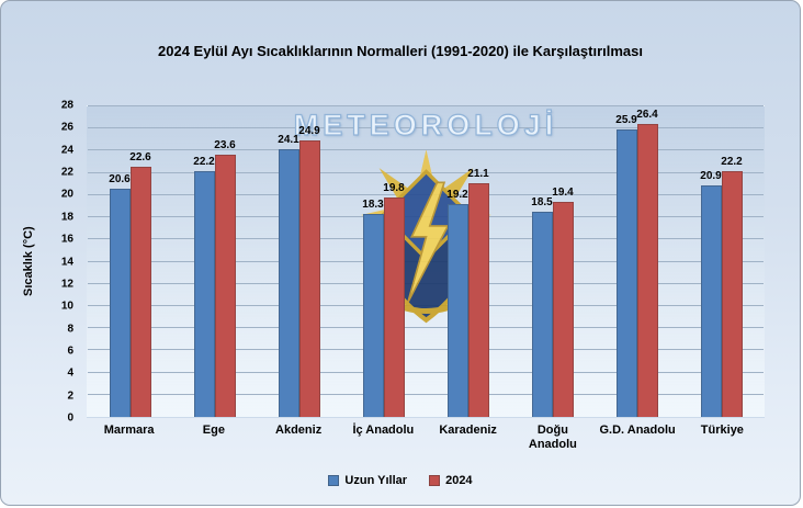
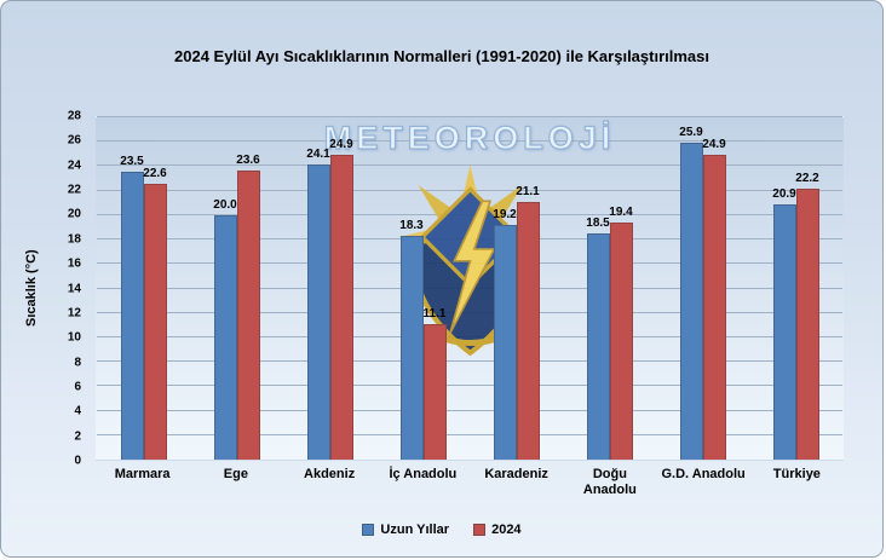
Uzun Yıllar/Marmara: 20.6 -> 23.5
Uzun Yıllar/Ege: 22.2 -> 20.0
2024/İç Anadolu: 19.8 -> 11.1
2024/G.D. Anadolu: 26.4 -> 24.9
